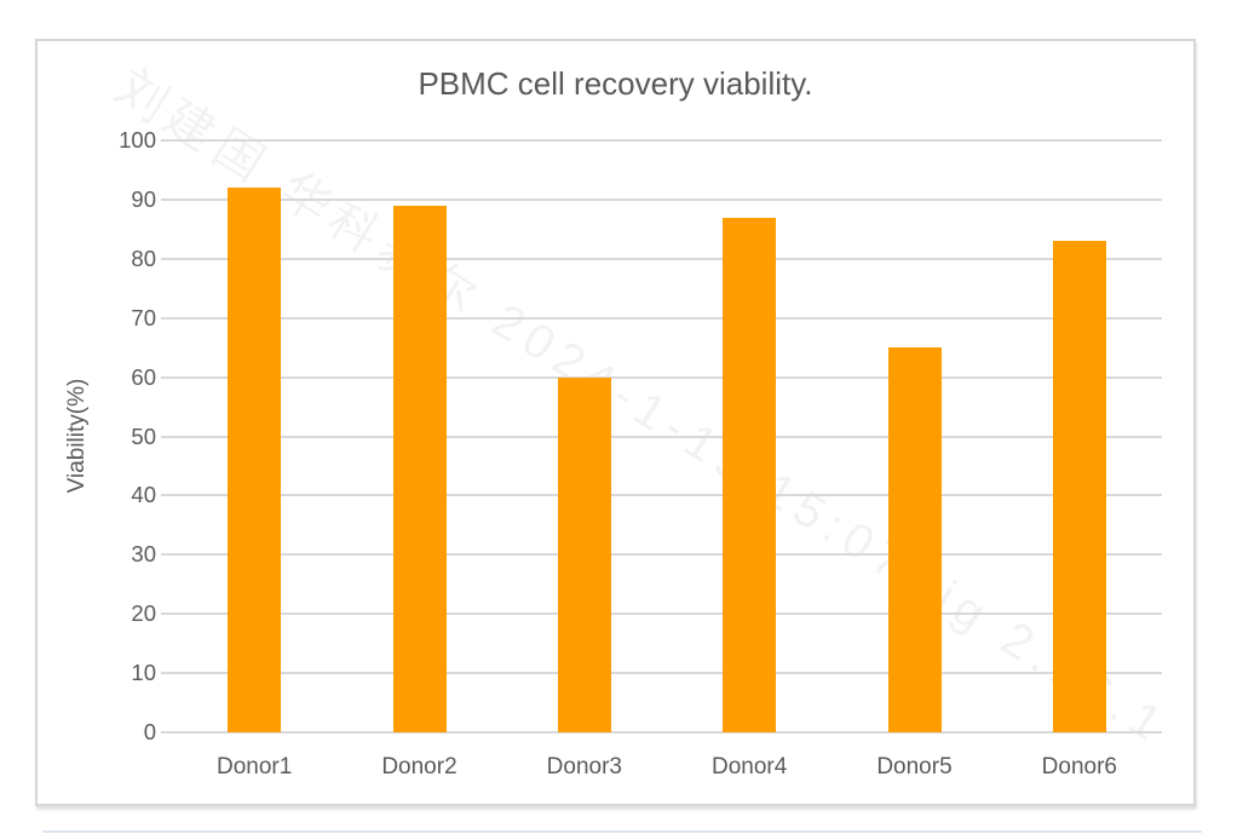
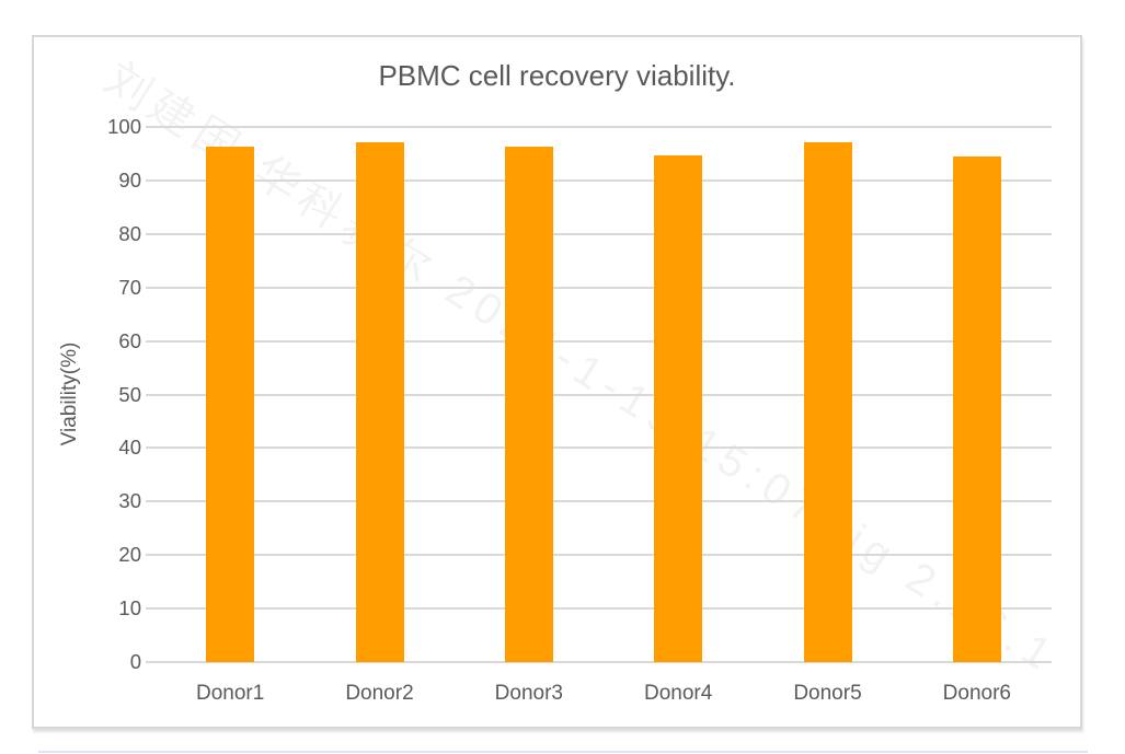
Donor1: 92 -> 96
Donor2: 89 -> 97
Donor3: 60 -> 96
Donor4: 87 -> 95
Donor5: 65 -> 97
Donor6: 83 -> 94
